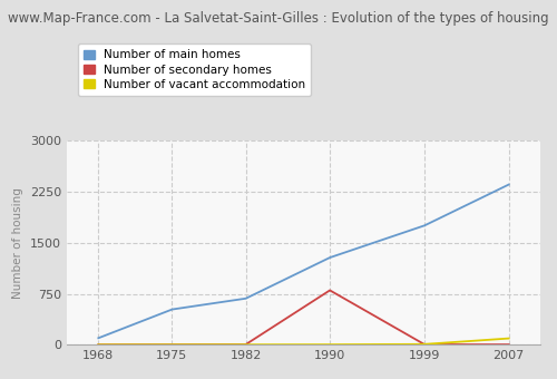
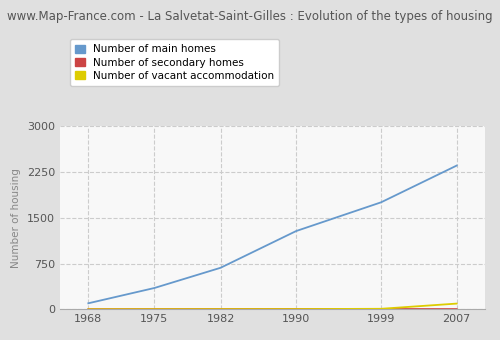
Number of main homes/1975: 520 -> 350
Number of secondary homes/1990: 800 -> 10
